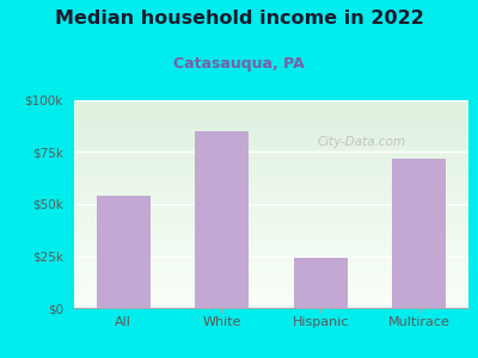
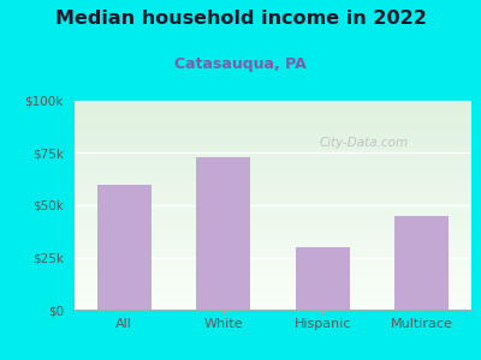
All: $54k -> $60k
White: $85k -> $73k
Hispanic: $24k -> $30k
Multirace: $72k -> $45k
